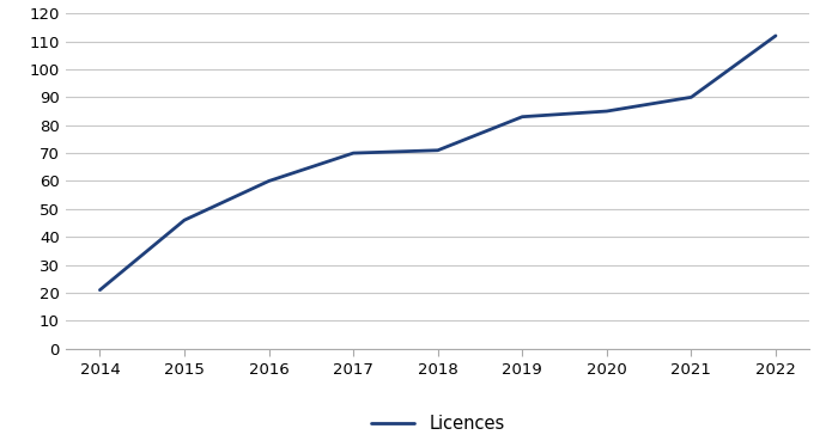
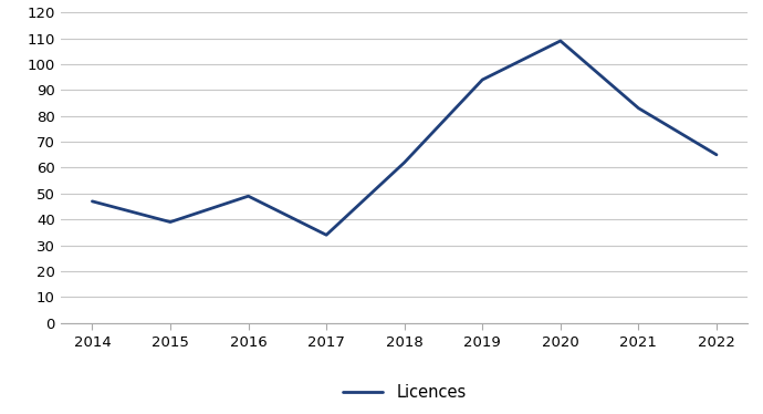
2014: 21 -> 47
2015: 46 -> 39
2016: 60 -> 49
2017: 70 -> 34
2018: 71 -> 62
2019: 83 -> 94
2020: 85 -> 109
2021: 90 -> 83
2022: 112 -> 65
